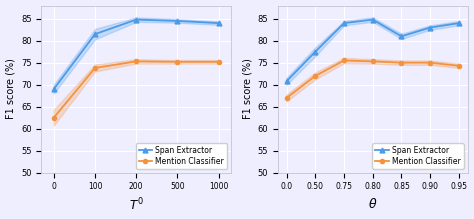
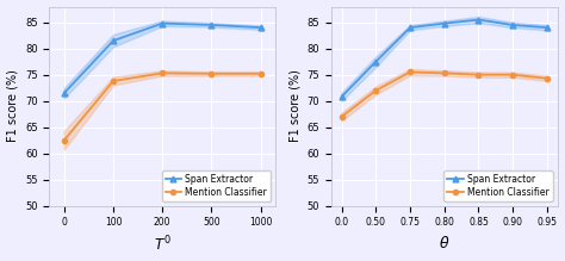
Span Extractor/0: 69.0 -> 71.5
Span Extractor/0.85: 81.0 -> 85.5
Span Extractor/0.90: 83.0 -> 84.5
